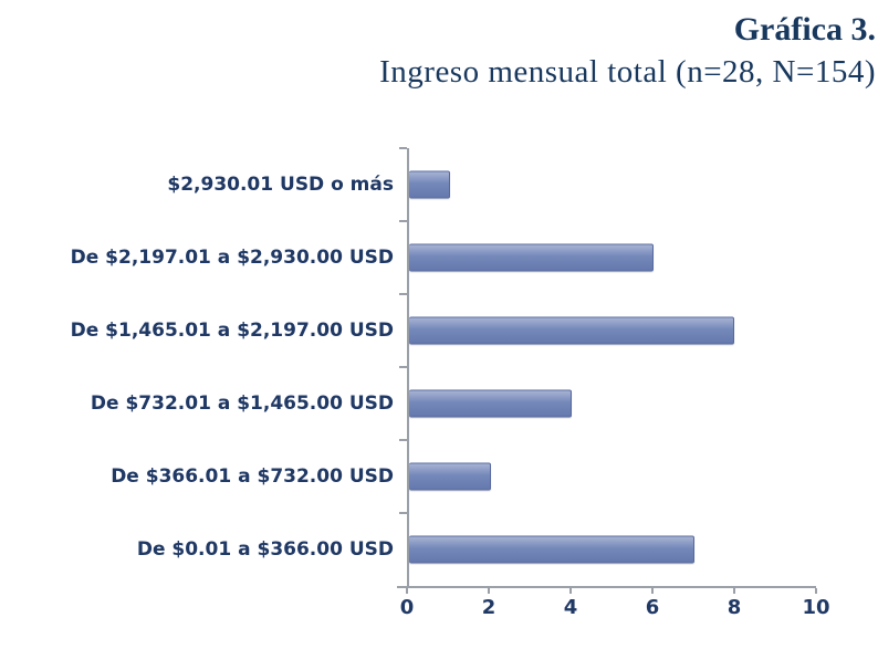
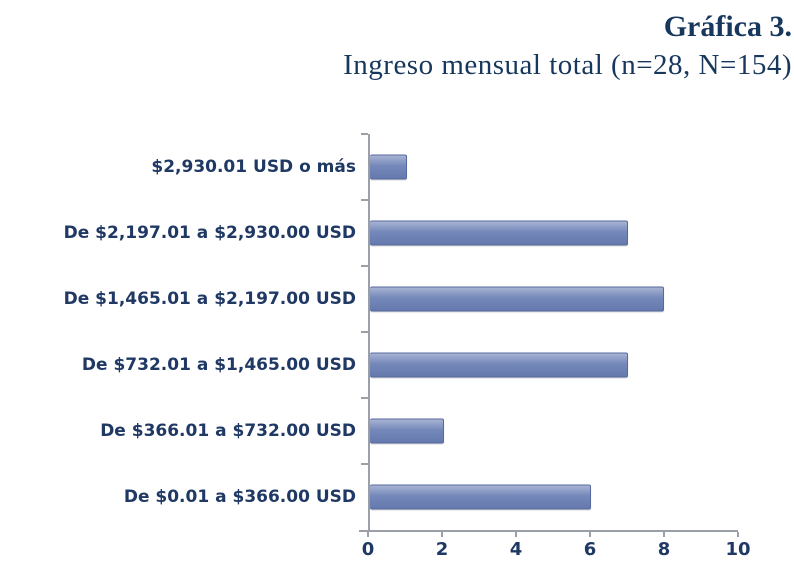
De $2,197.01 a $2,930.00 USD: 6 -> 7
De $732.01 a $1,465.00 USD: 4 -> 7
De $0.01 a $366.00 USD: 7 -> 6
